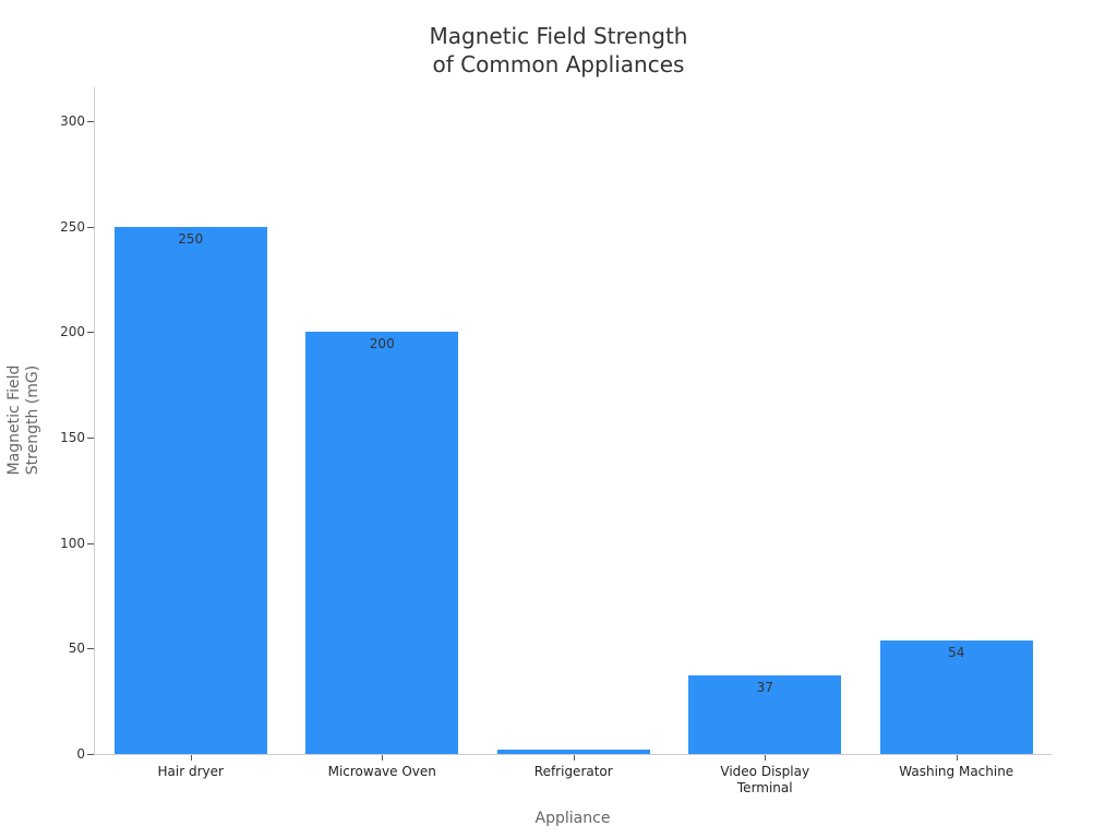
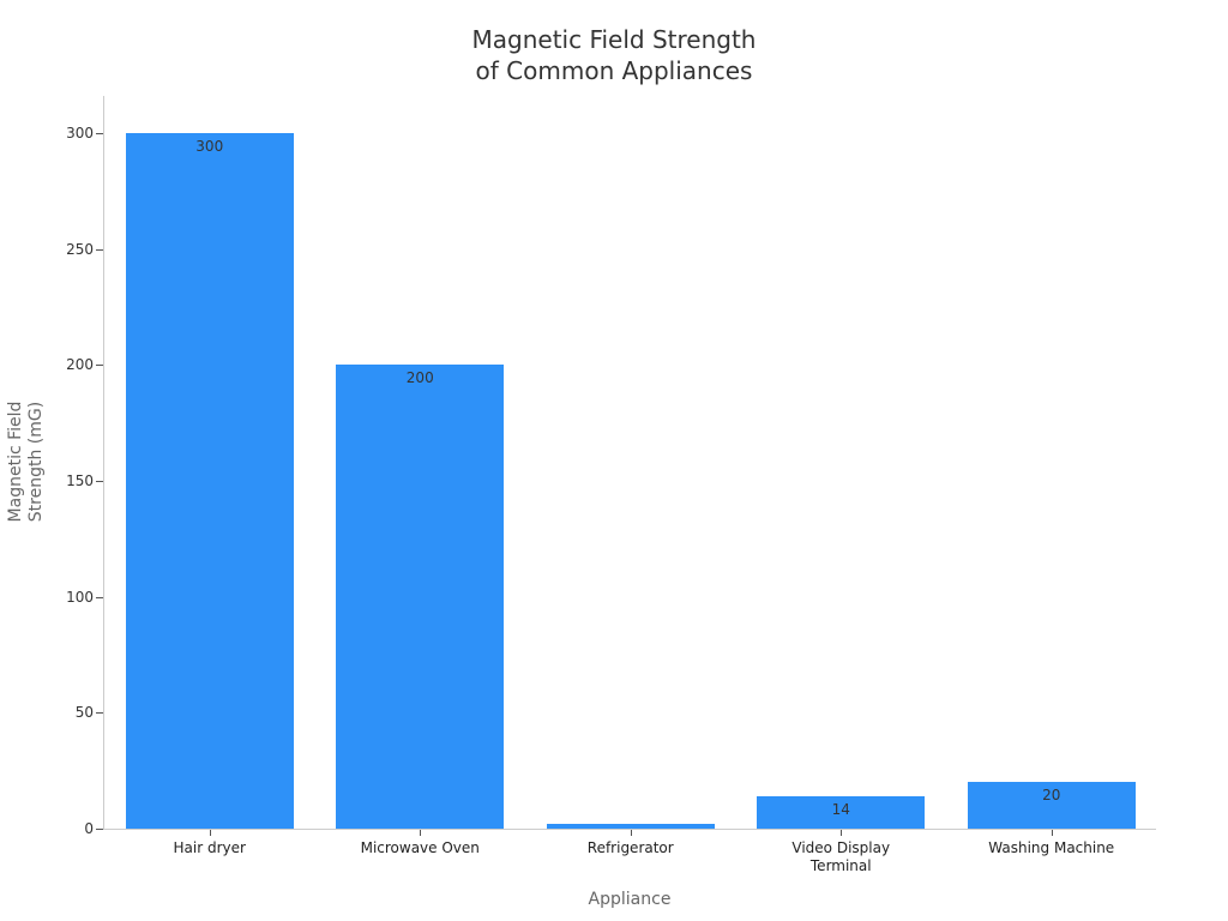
Hair dryer: 250 -> 300
Video Display Terminal: 37 -> 14
Washing Machine: 54 -> 20
